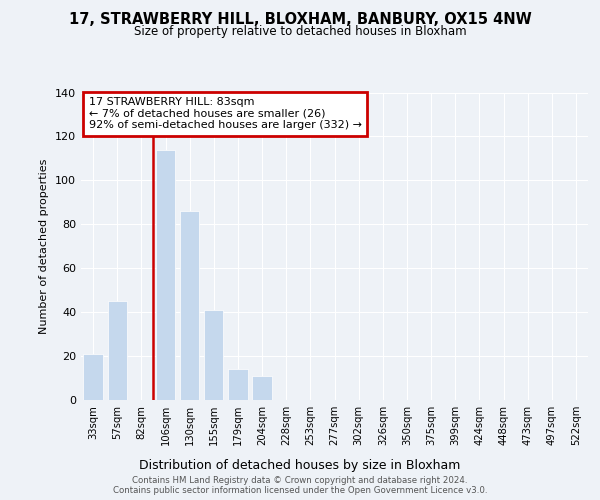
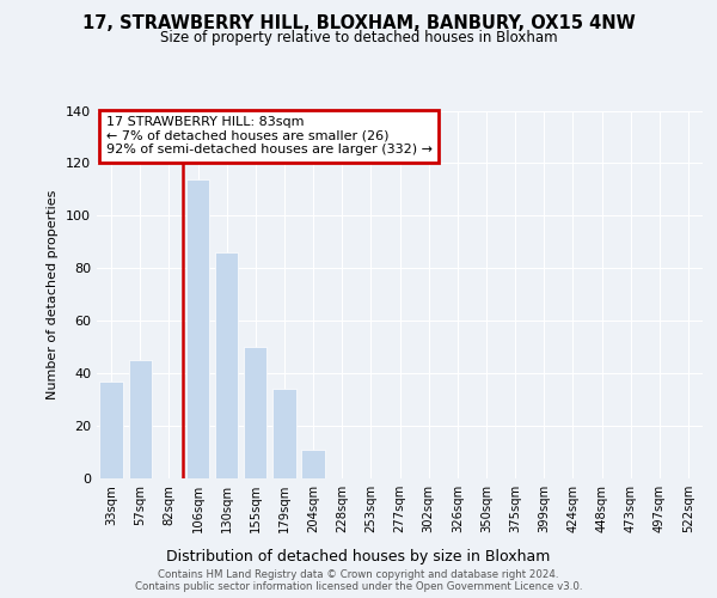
33sqm: 21 -> 37
155sqm: 41 -> 50
179sqm: 14 -> 34
